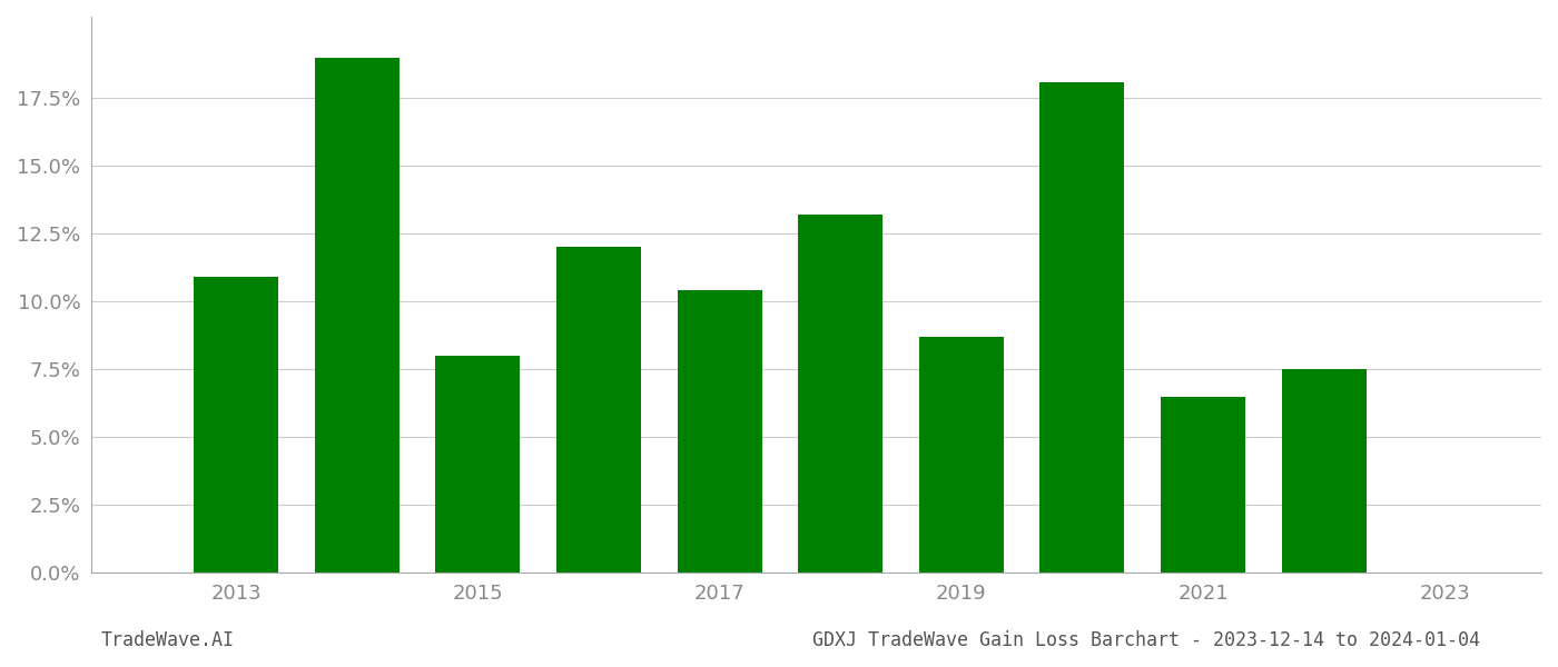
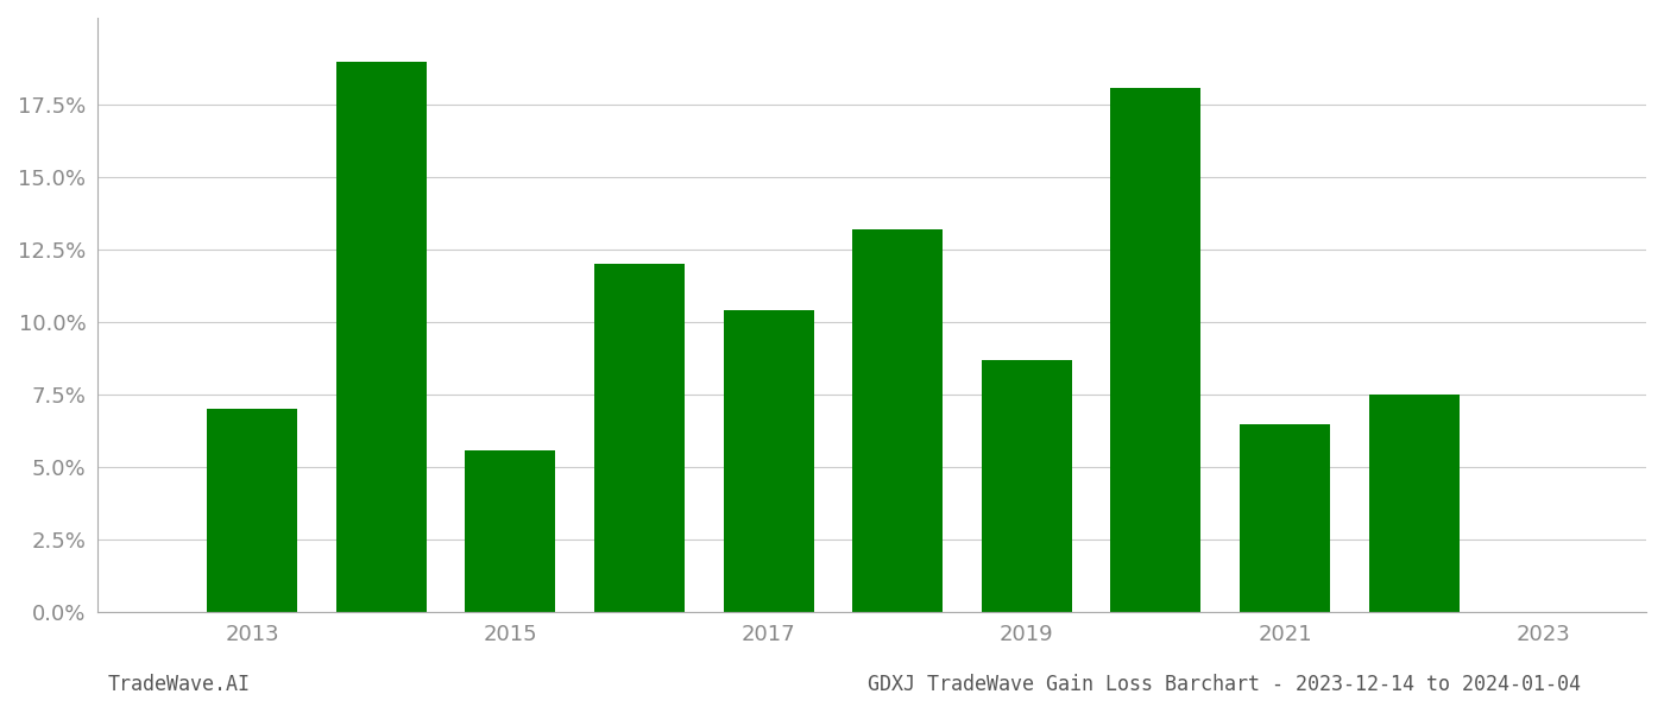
2013: 10.9% -> 7.0%
2015: 8.0% -> 5.6%
